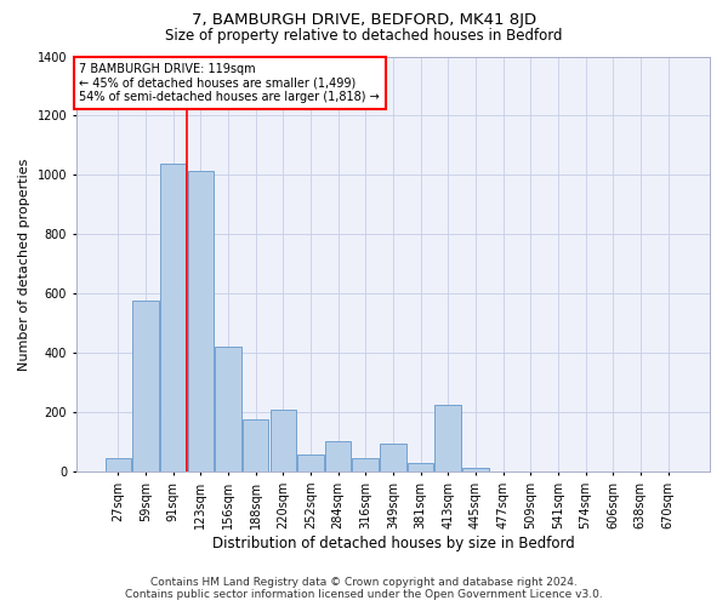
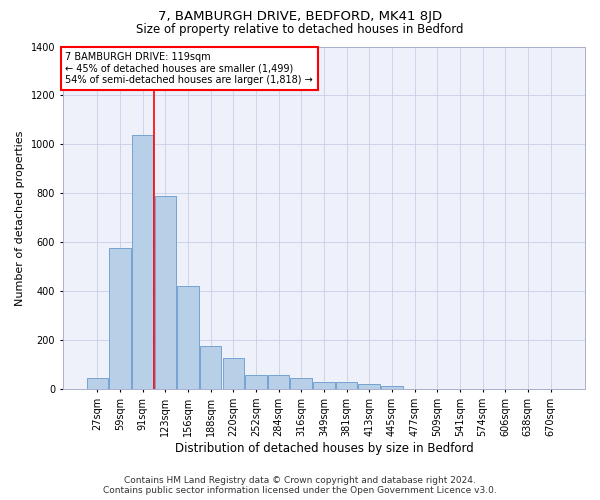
123sqm: 1015 -> 790
220sqm: 210 -> 128
284sqm: 105 -> 57
349sqm: 95 -> 30
413sqm: 225 -> 20
